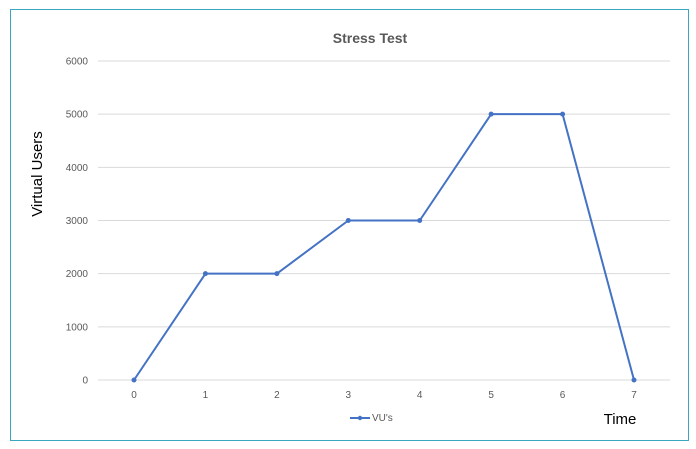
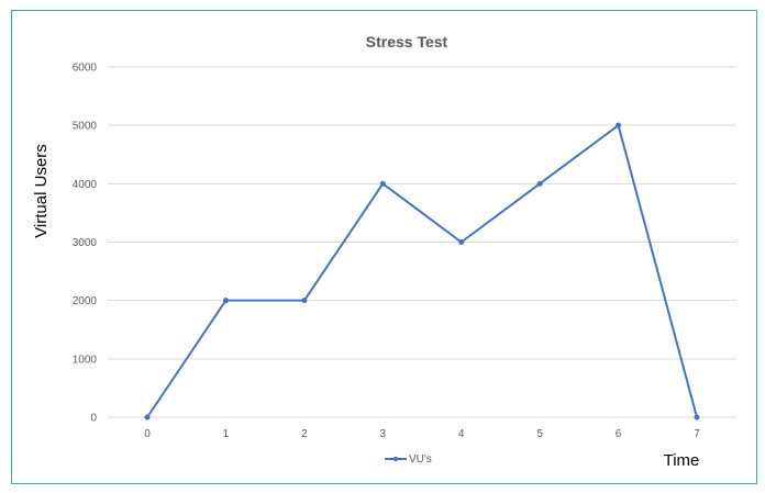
3: 3000 -> 4000
5: 5000 -> 4000
